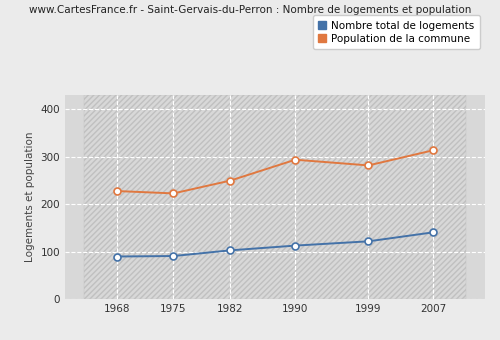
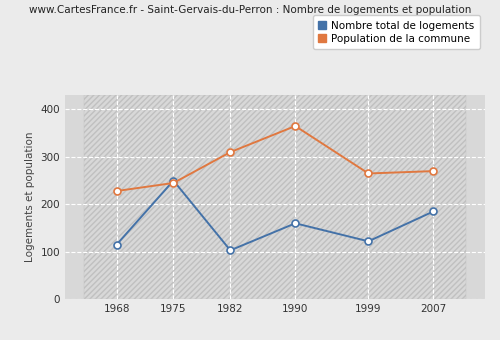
Nombre total de logements/1968: 90 -> 115
Nombre total de logements/1975: 91 -> 250
Population de la commune/1975: 223 -> 245
Population de la commune/1982: 250 -> 310
Nombre total de logements/1990: 113 -> 160
Population de la commune/1990: 294 -> 365
Population de la commune/1999: 282 -> 265
Nombre total de logements/2007: 141 -> 185
Population de la commune/2007: 314 -> 270
